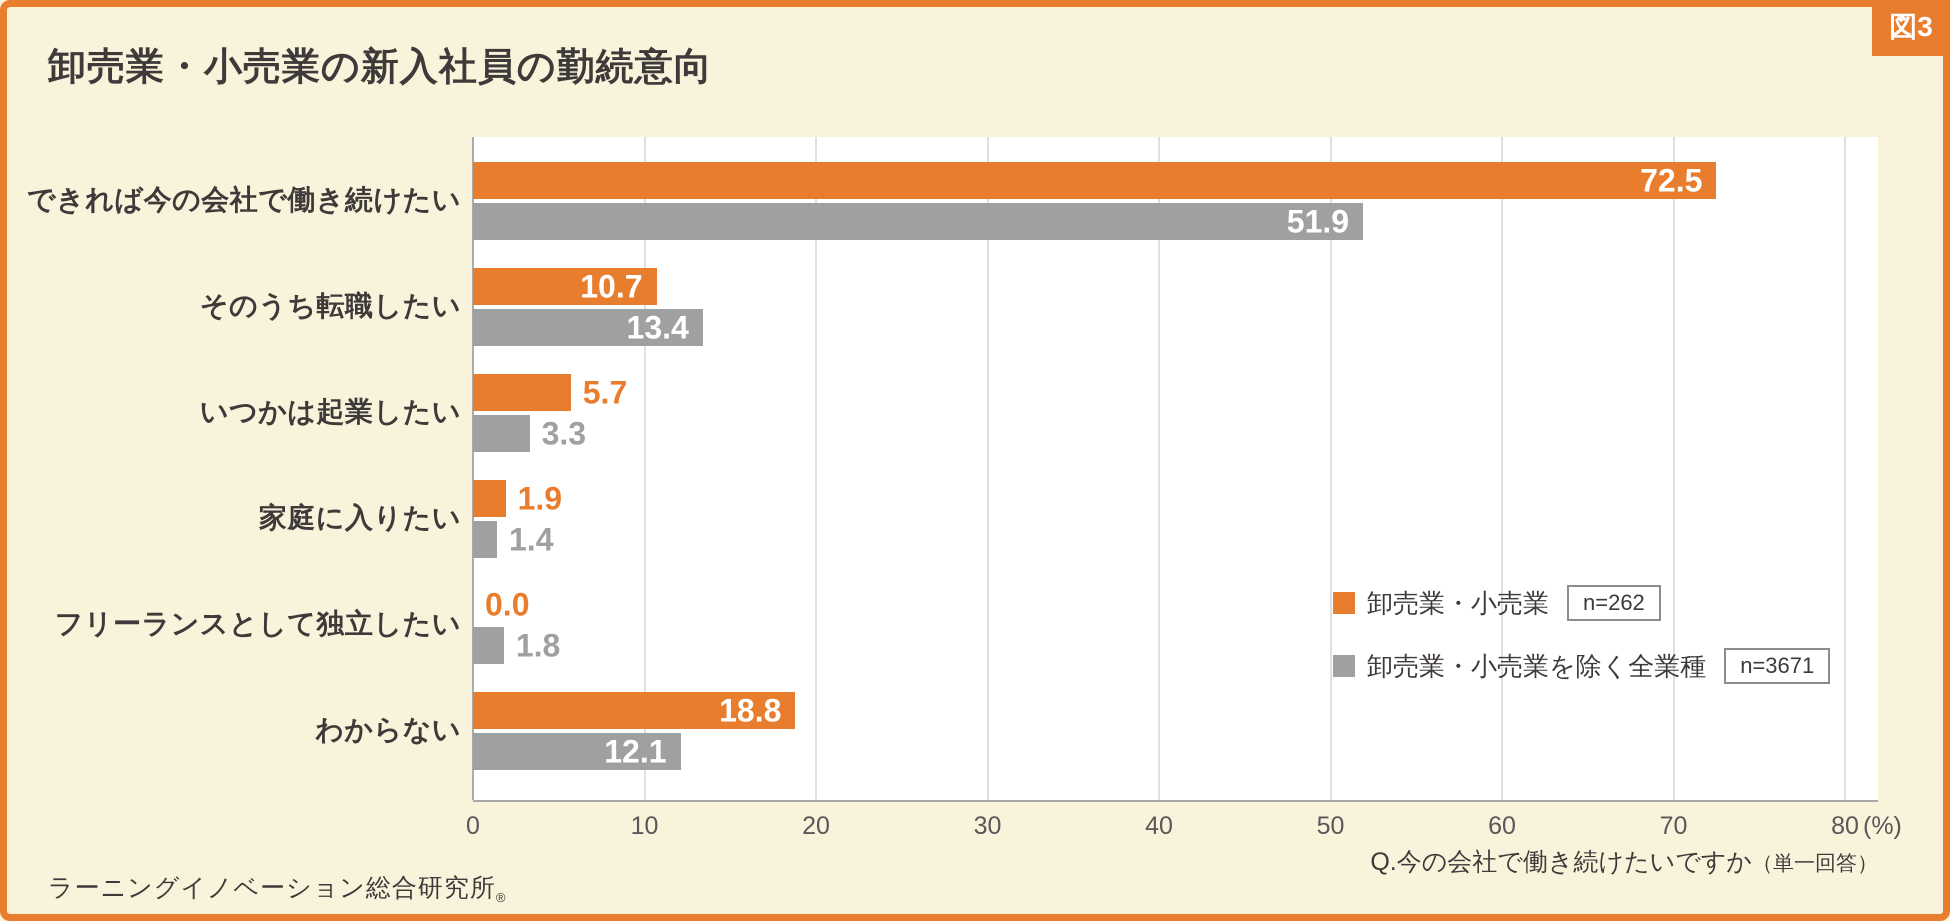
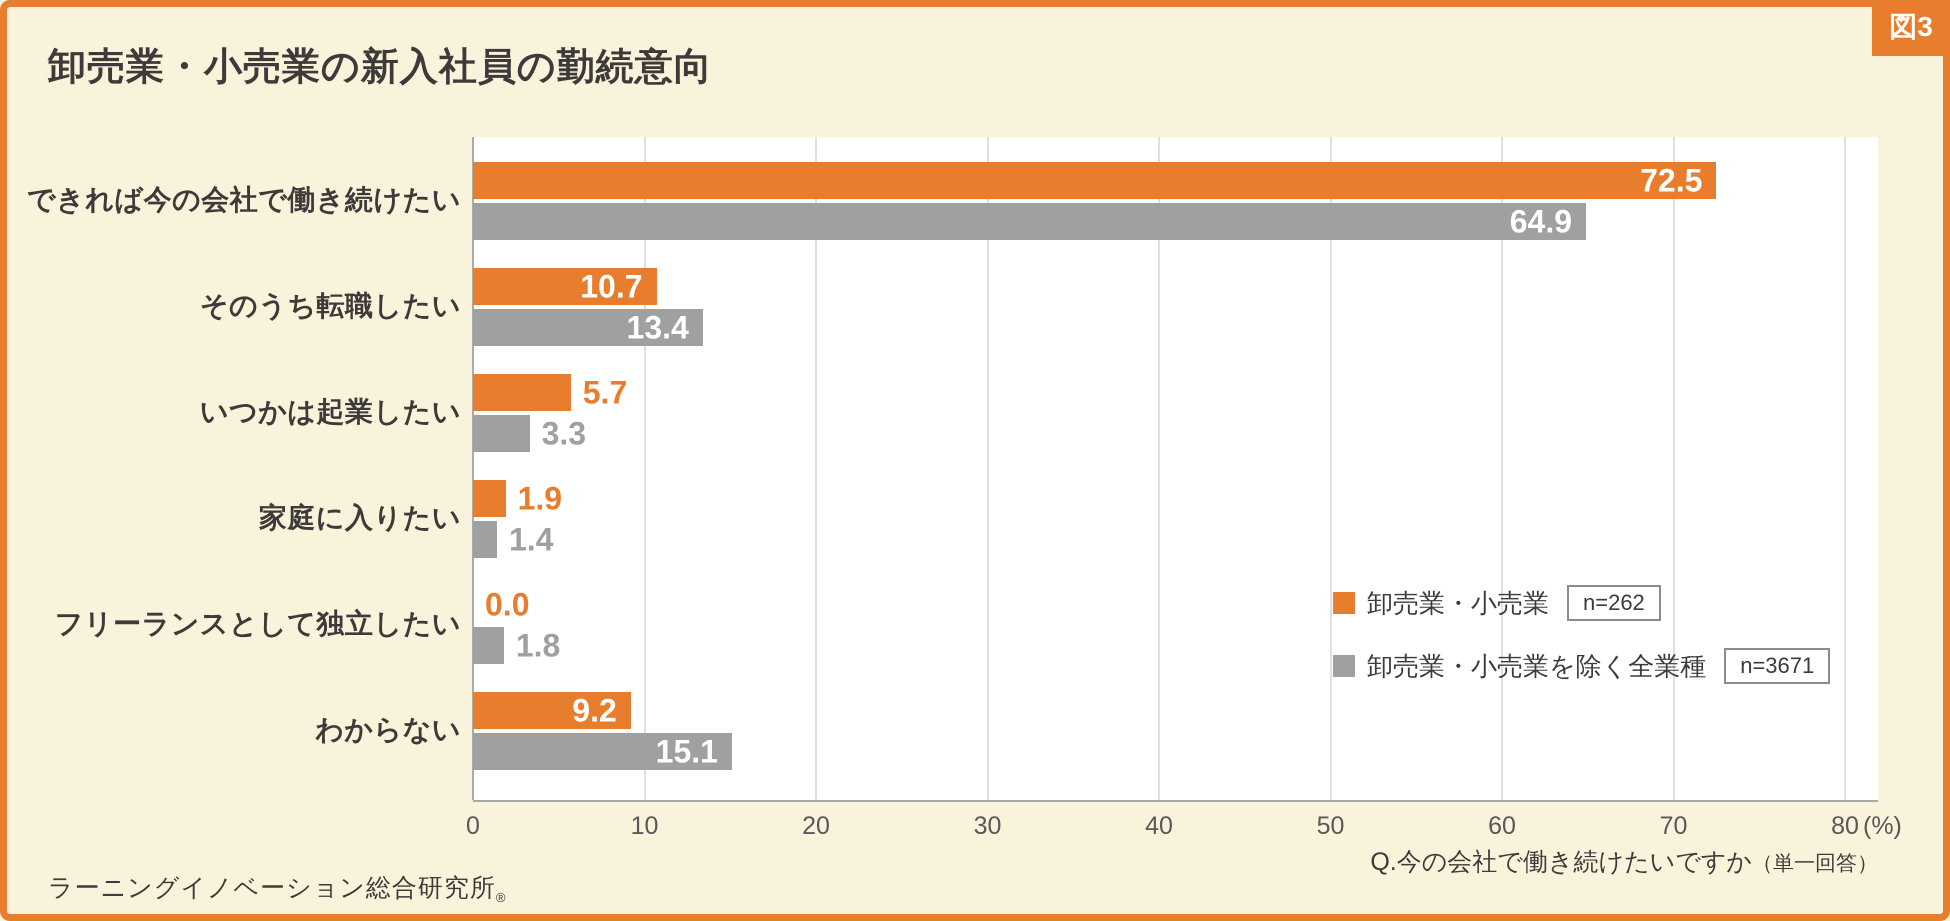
卸売業・小売業を除く全業種/できれば今の会社で働き続けたい: 51.9 -> 64.9
卸売業・小売業/わからない: 18.8 -> 9.2
卸売業・小売業を除く全業種/わからない: 12.1 -> 15.1
